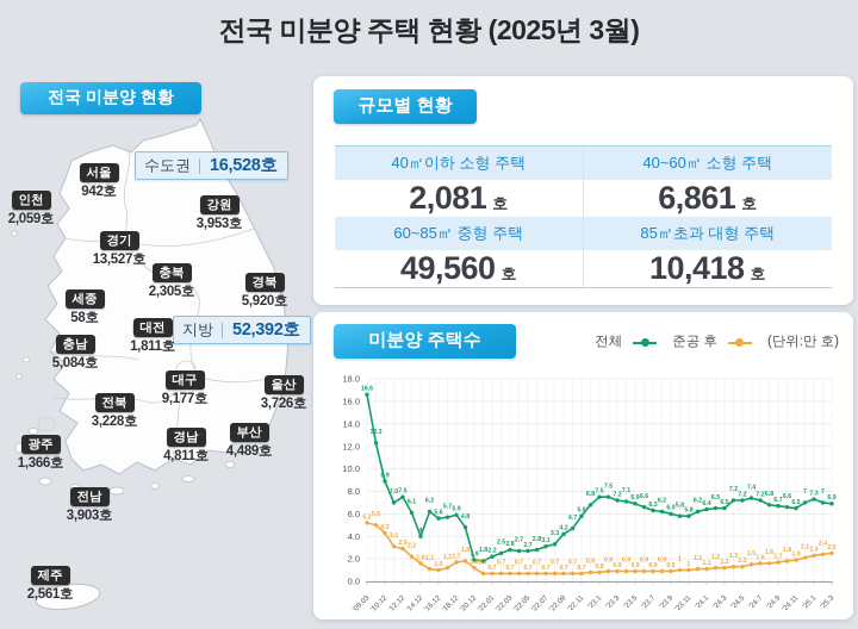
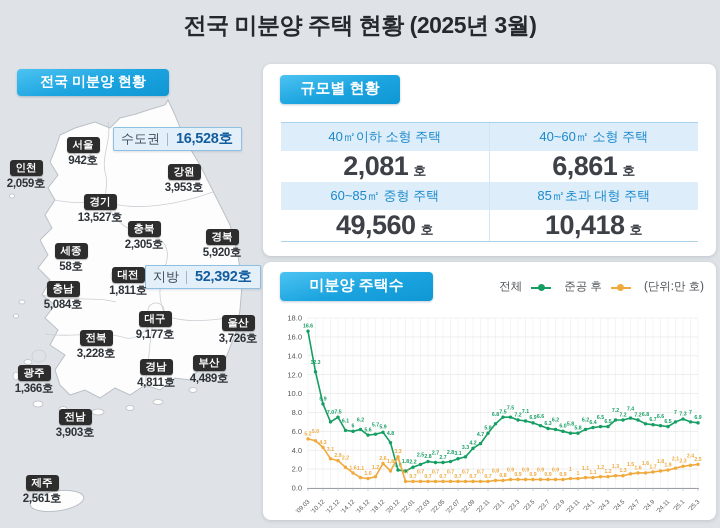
전체/'14.12: 4 -> 6
준공 후/'18.12: 1.7 -> 2.6
준공 후/'20.12: 1.2 -> 3.3
